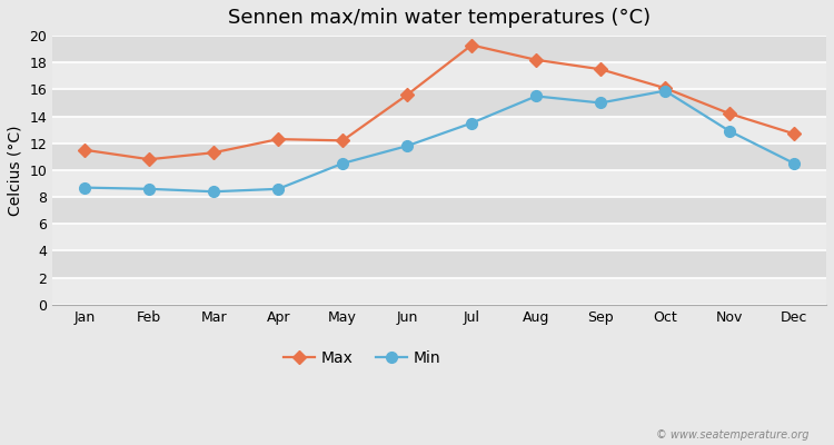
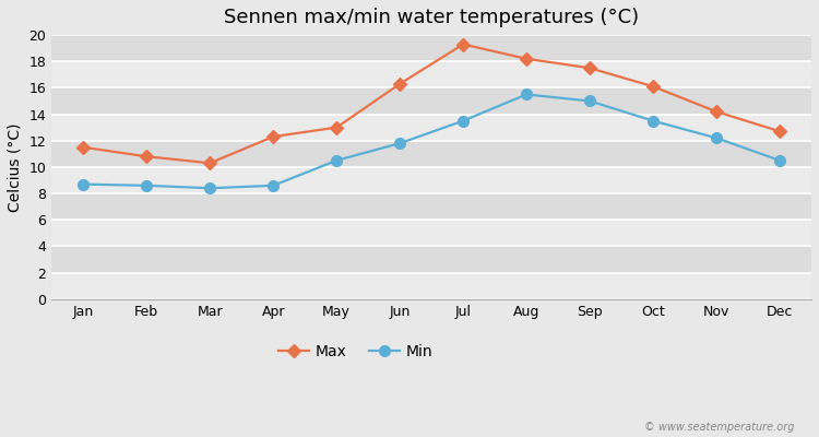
Max/Mar: 11.3 -> 10.3
Max/May: 12.2 -> 13.0
Max/Jun: 15.6 -> 16.3
Min/Oct: 15.9 -> 13.5
Min/Nov: 12.9 -> 12.2
